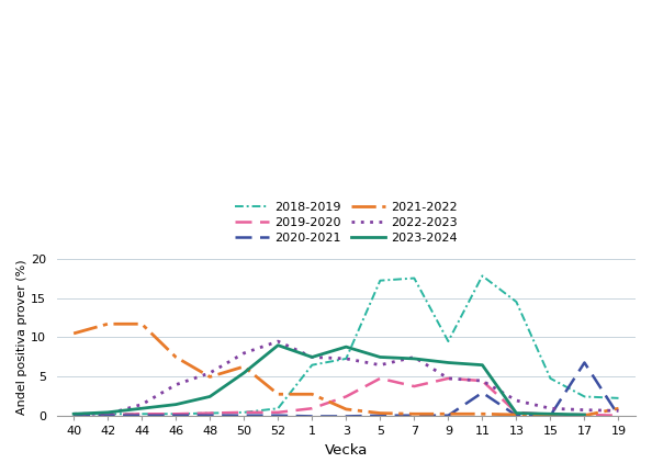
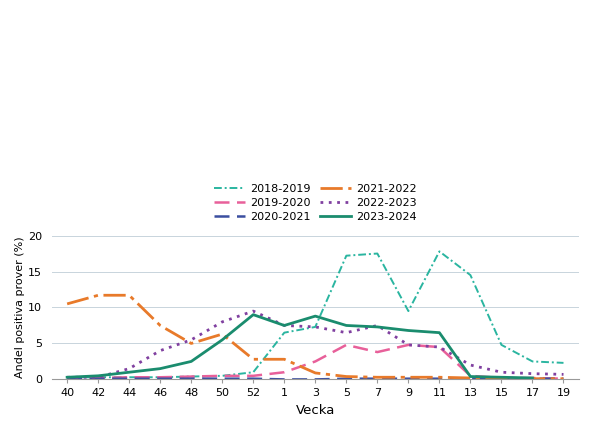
2020-2021/11: 3.0 -> 0.1
2020-2021/17: 6.8 -> 0.1
2021-2022/19: 1.0 -> 0.1
